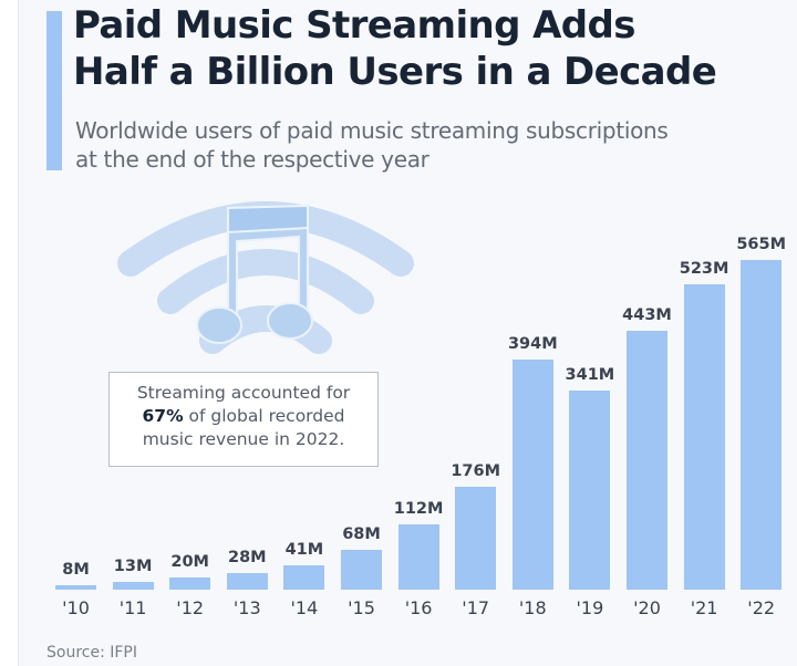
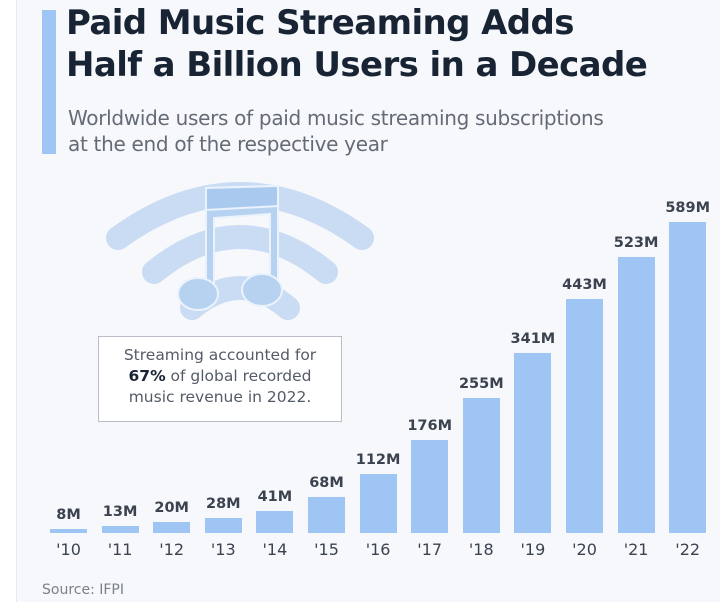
'18: 394M -> 255M
'22: 565M -> 589M
